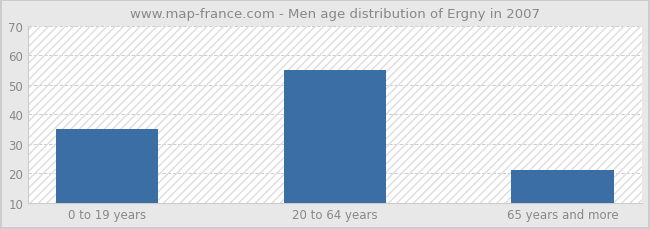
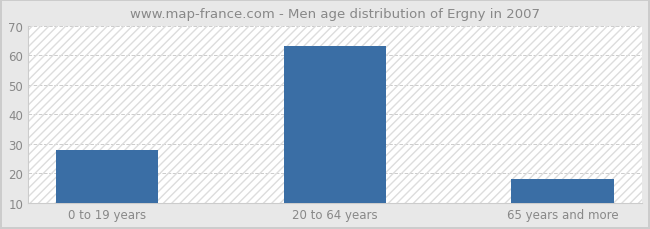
0 to 19 years: 35 -> 28
20 to 64 years: 55 -> 63
65 years and more: 21 -> 18
